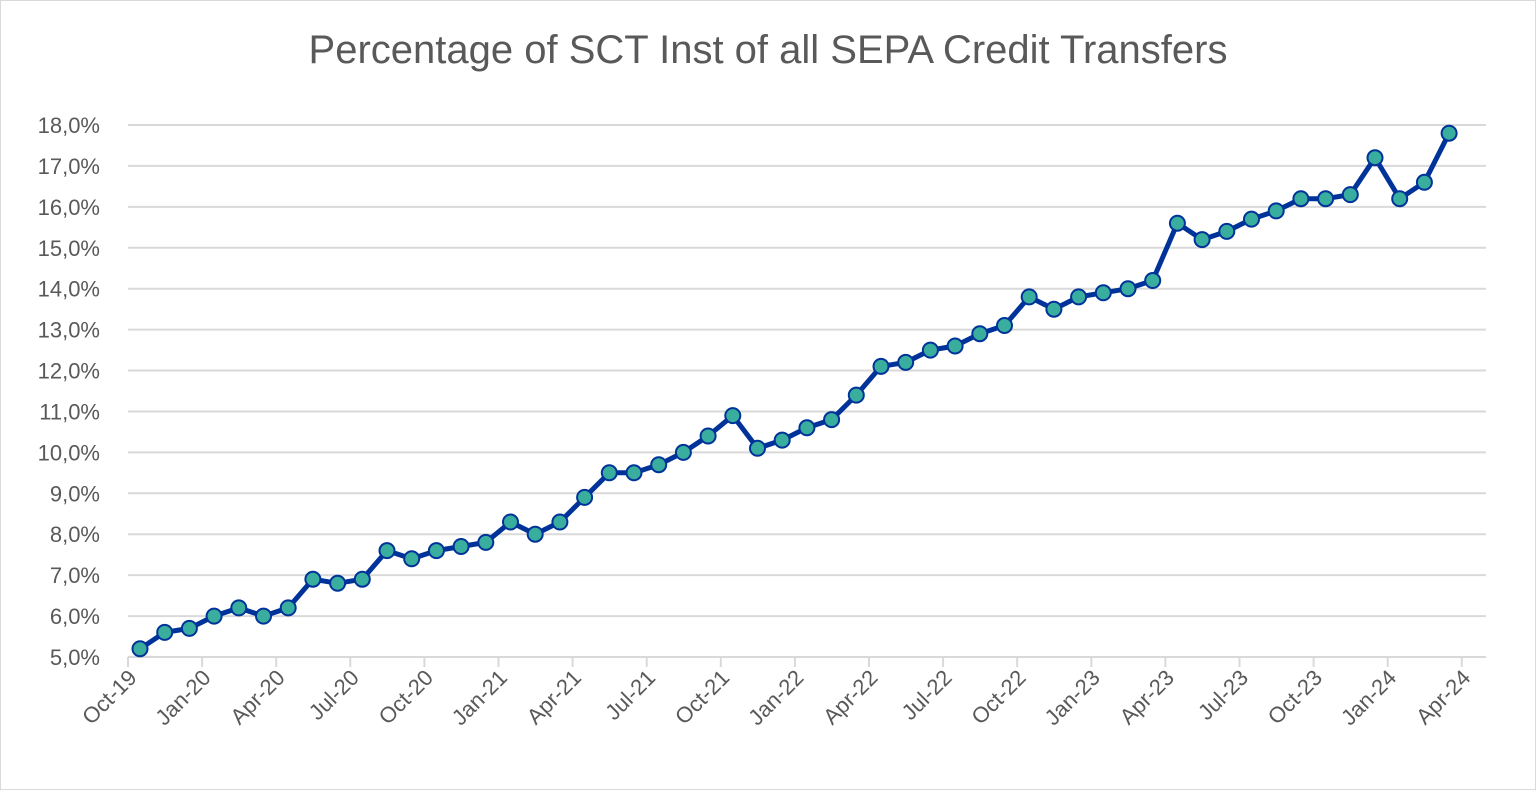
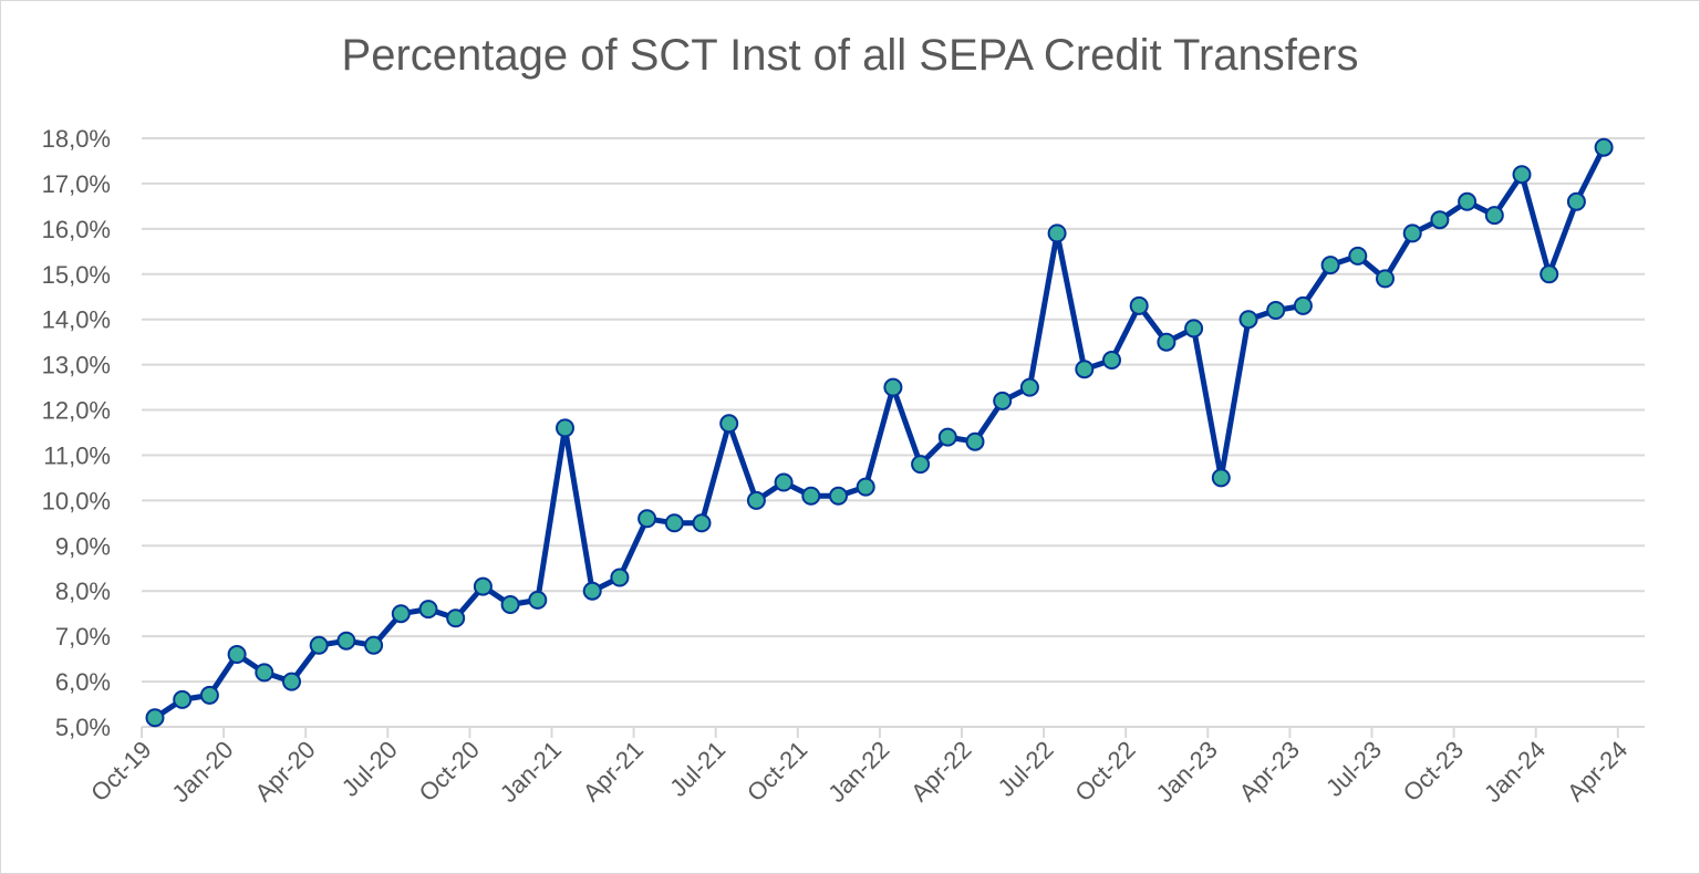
Jan-20: 6,0% -> 6,6%
Apr-20: 6,2% -> 6,8%
Jul-20: 6,9% -> 7,5%
Oct-20: 7,6% -> 8,1%
Jan-21: 8,3% -> 11,6%
Apr-21: 8,9% -> 9,6%
Jul-21: 9,7% -> 11,7%
Oct-21: 10,9% -> 10,1%
Jan-22: 10,6% -> 12,5%
Apr-22: 12,1% -> 11,3%
Jul-22: 12,6% -> 15,9%
Oct-22: 13,8% -> 14,3%
Jan-23: 13,9% -> 10,5%
Apr-23: 15,6% -> 14,3%
Jul-23: 15,7% -> 14,9%
Oct-23: 16,2% -> 16,6%
Jan-24: 16,2% -> 15,0%
